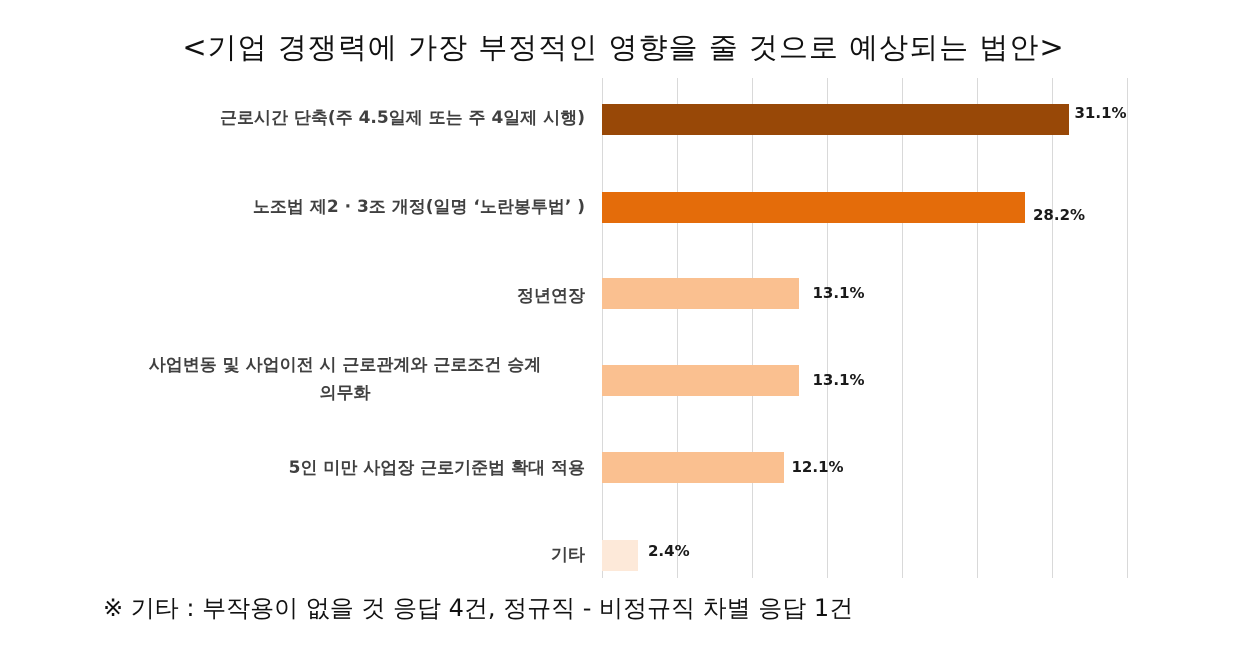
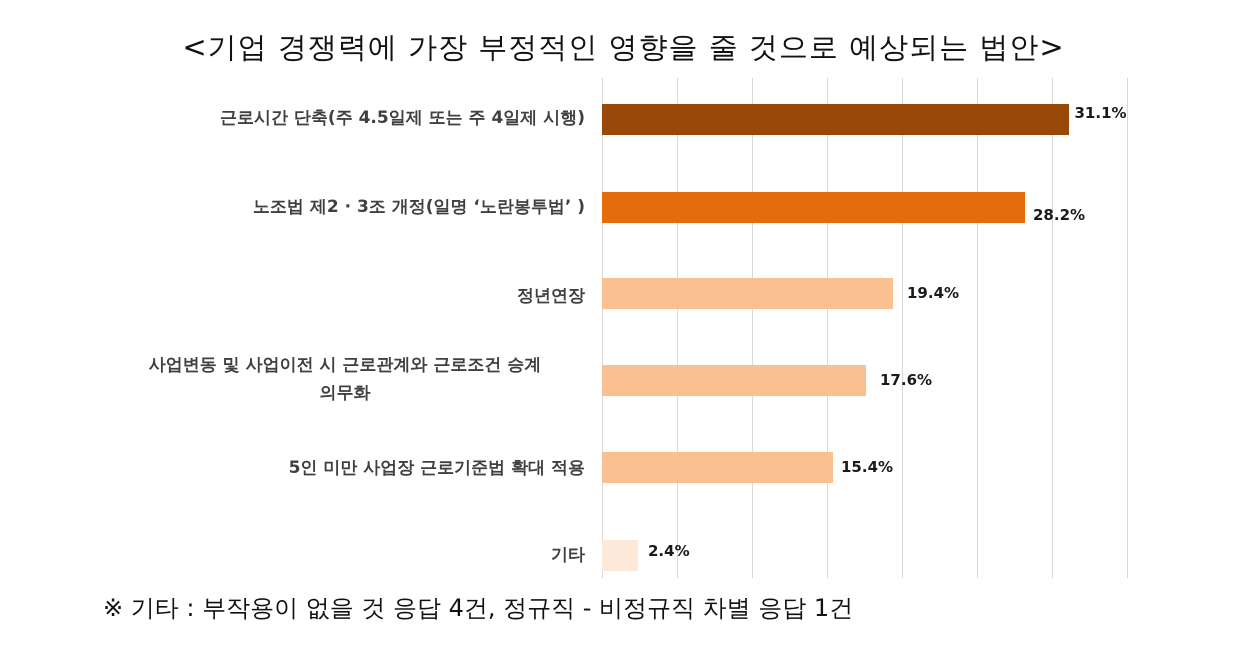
정년연장: 13.1% -> 19.4%
사업변동 및 사업이전 시 근로관계와 근로조건 승계 의무화: 13.1% -> 17.6%
5인 미만 사업장 근로기준법 확대 적용: 12.1% -> 15.4%
